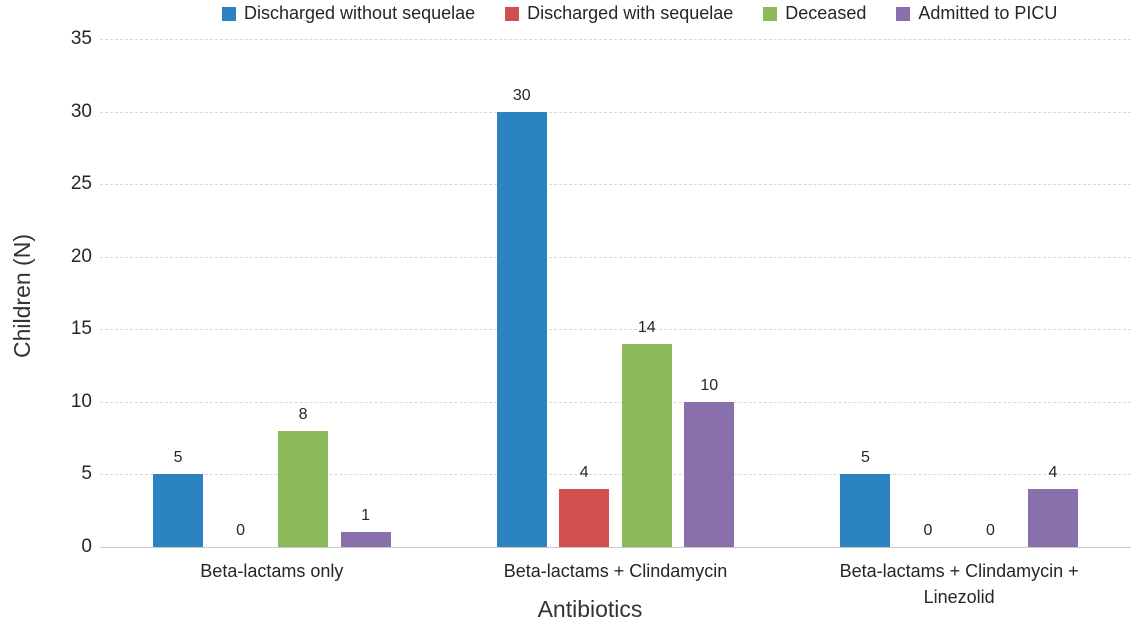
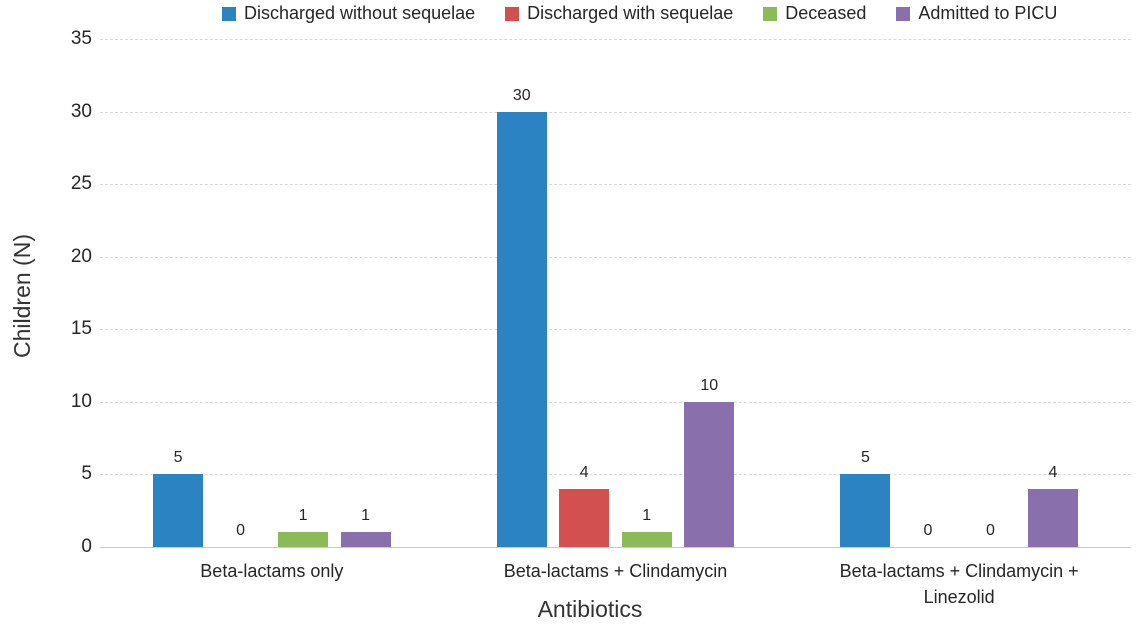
Deceased/Beta-lactams only: 8 -> 1
Deceased/Beta-lactams + Clindamycin: 14 -> 1
